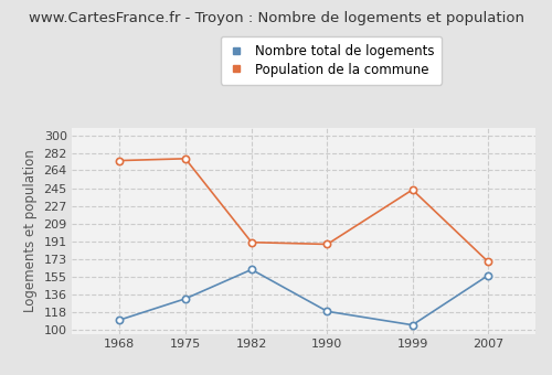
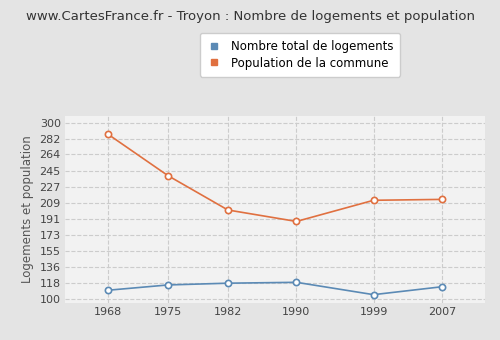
Population de la commune/1968: 274 -> 287
Nombre total de logements/1975: 132 -> 116
Population de la commune/1975: 276 -> 240
Nombre total de logements/1982: 162 -> 118
Population de la commune/1982: 190 -> 201
Population de la commune/1999: 244 -> 212
Nombre total de logements/2007: 156 -> 114
Population de la commune/2007: 170 -> 213
